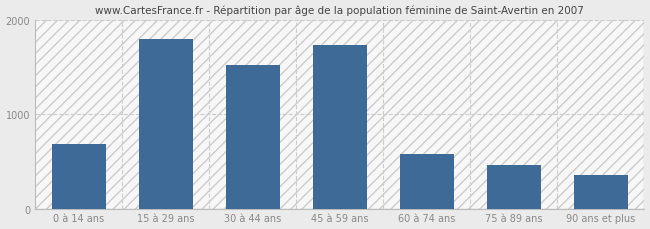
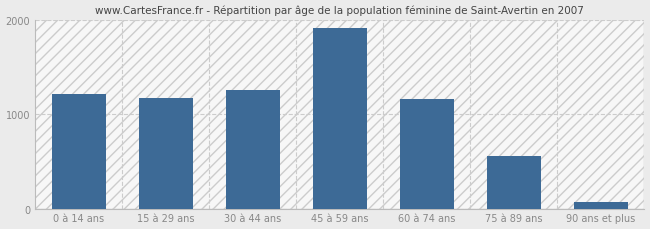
0 à 14 ans: 680 -> 1220
15 à 29 ans: 1800 -> 1170
30 à 44 ans: 1520 -> 1260
45 à 59 ans: 1740 -> 1910
60 à 74 ans: 580 -> 1160
75 à 89 ans: 460 -> 560
90 ans et plus: 360 -> 80
